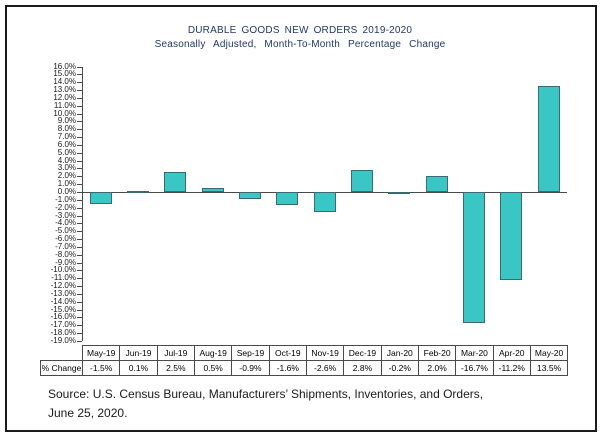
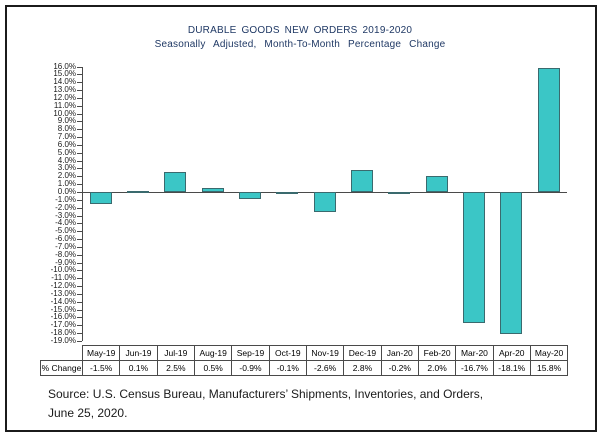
Oct-19: -1.6% -> -0.1%
Apr-20: -11.2% -> -18.1%
May-20: 13.5% -> 15.8%
